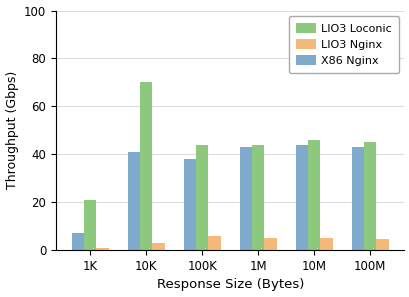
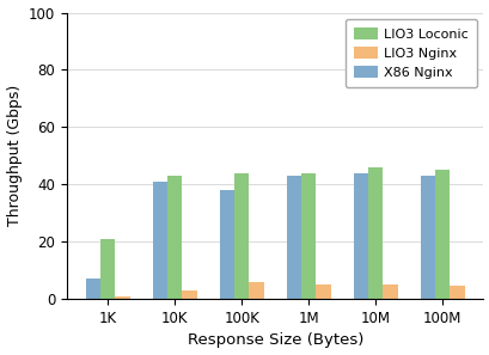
LIO3 Loconic/10K: 70 -> 43
